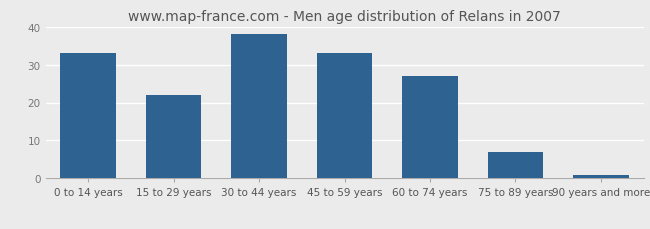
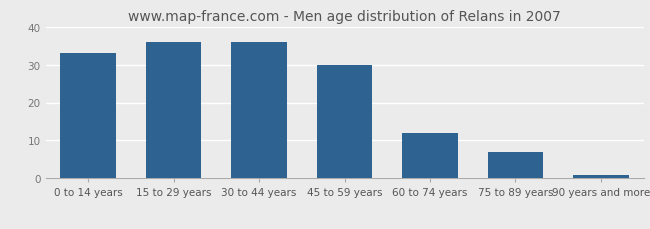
15 to 29 years: 22 -> 36
30 to 44 years: 38 -> 36
45 to 59 years: 33 -> 30
60 to 74 years: 27 -> 12
